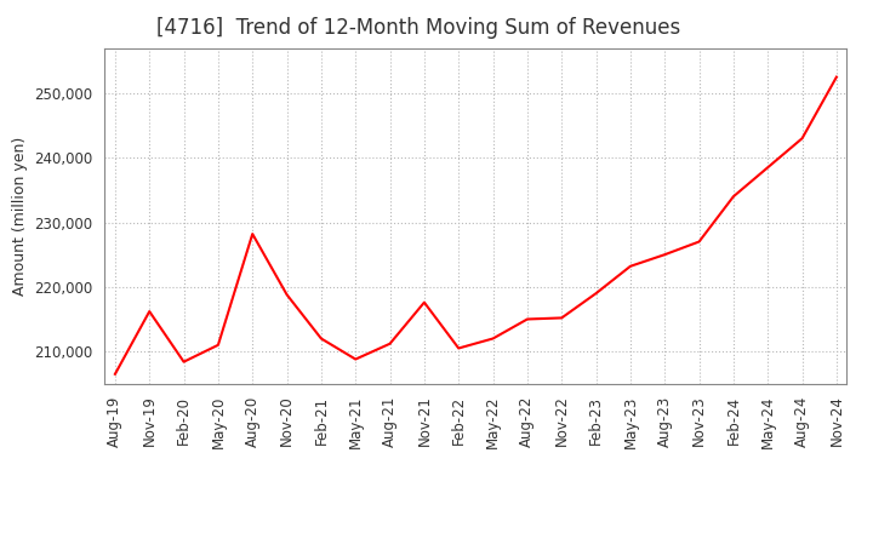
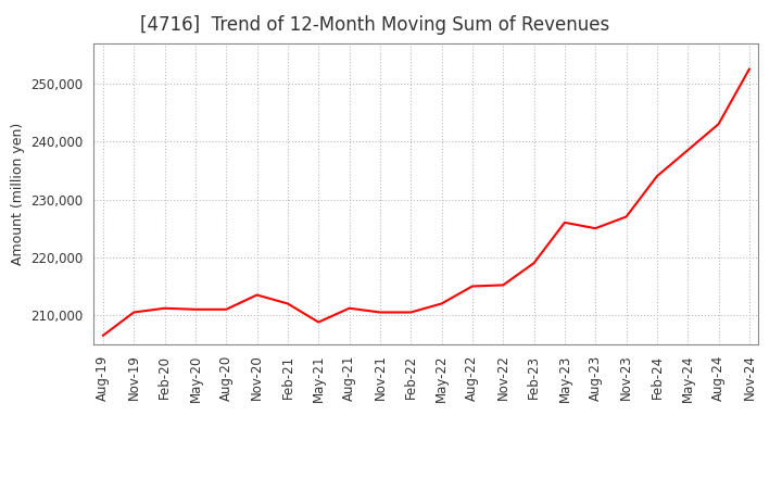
Nov-19: 216,200 -> 210,500
Feb-20: 208,400 -> 211,200
Aug-20: 228,200 -> 211,000
Nov-20: 218,800 -> 213,500
Nov-21: 217,600 -> 210,500
May-23: 223,200 -> 226,000
